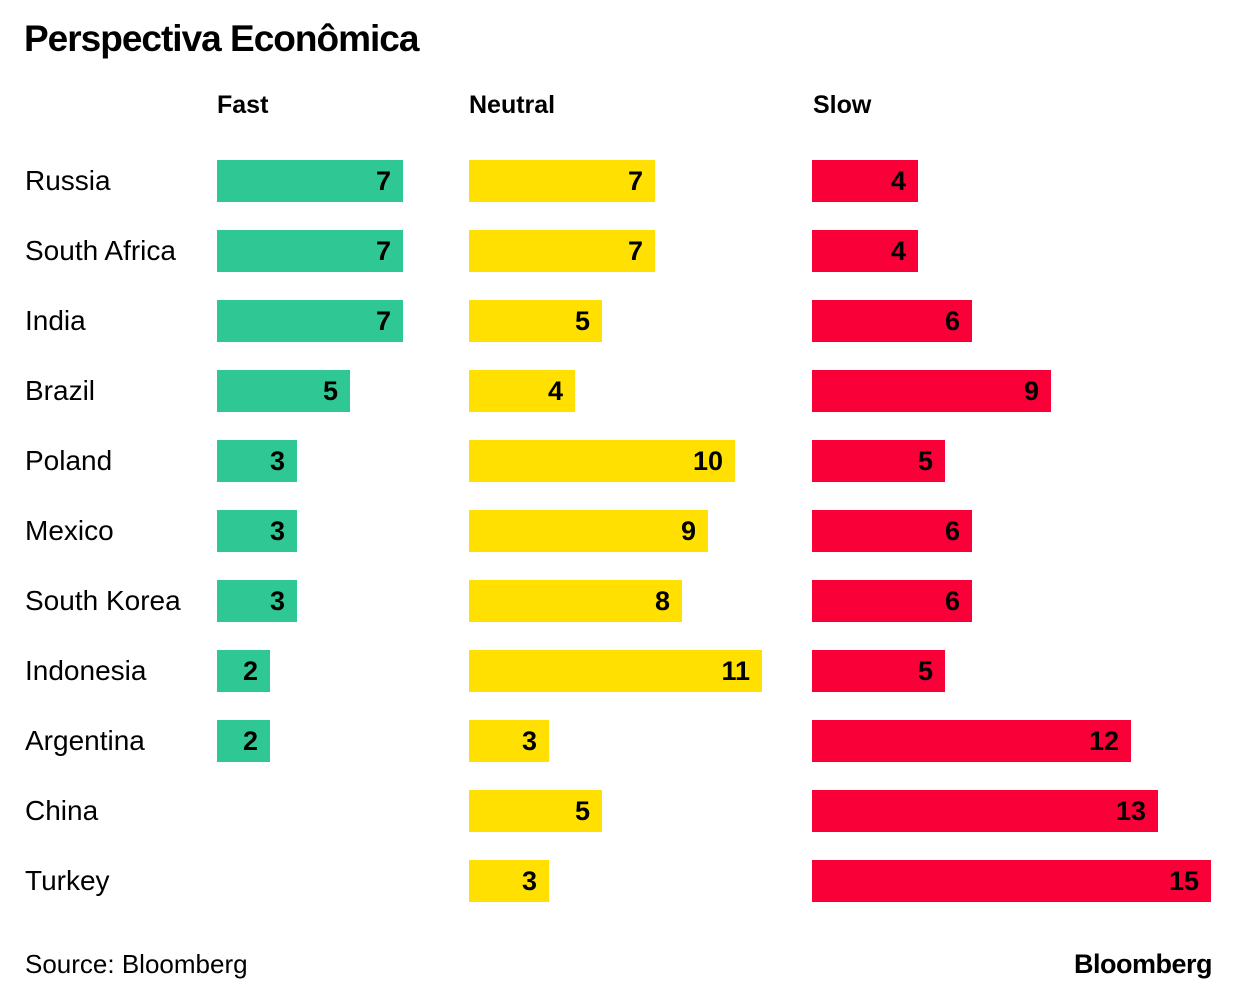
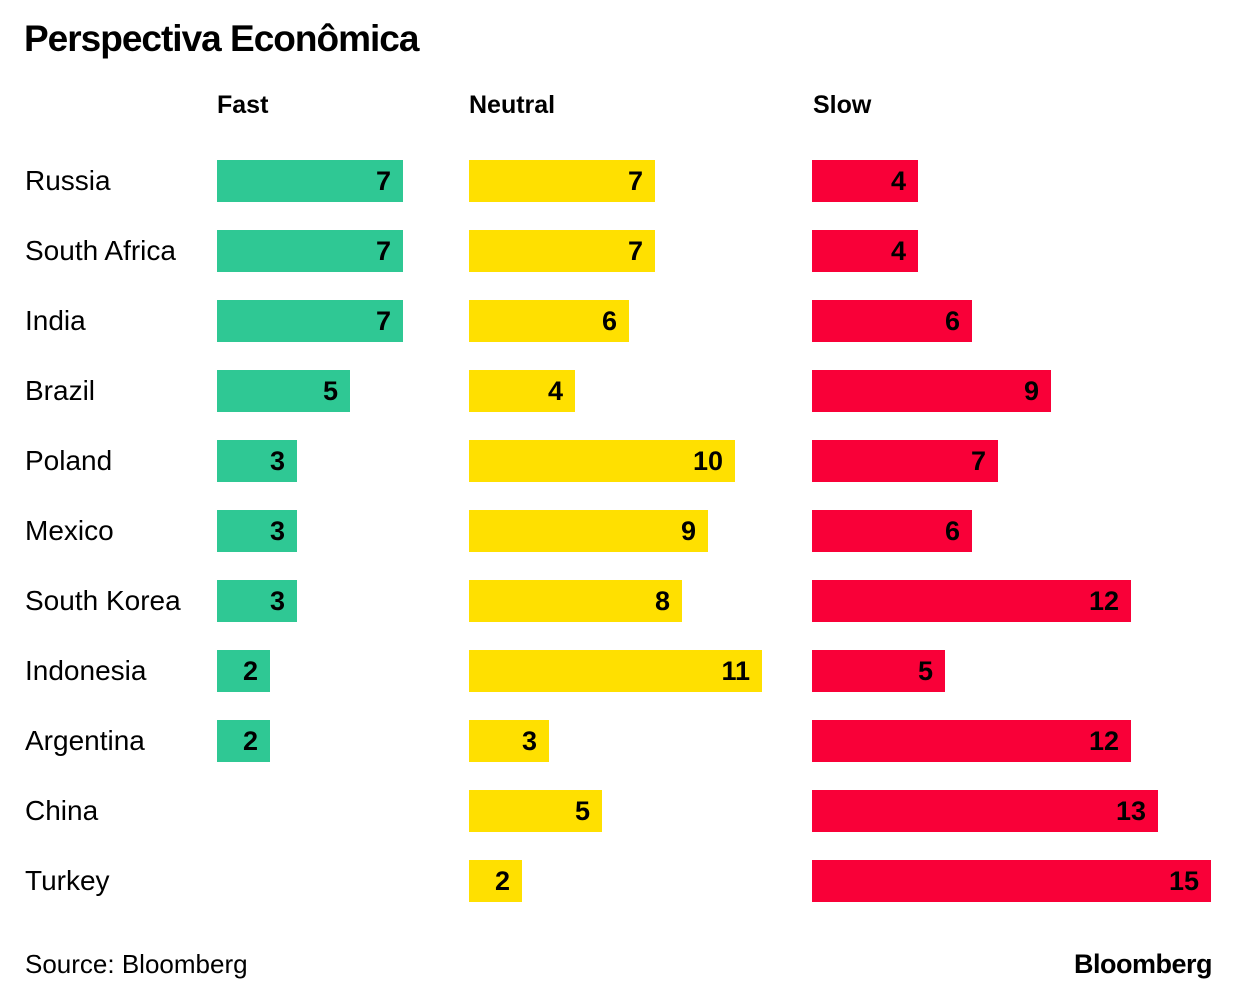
Neutral/India: 5 -> 6
Slow/Poland: 5 -> 7
Slow/South Korea: 6 -> 12
Neutral/Turkey: 3 -> 2
